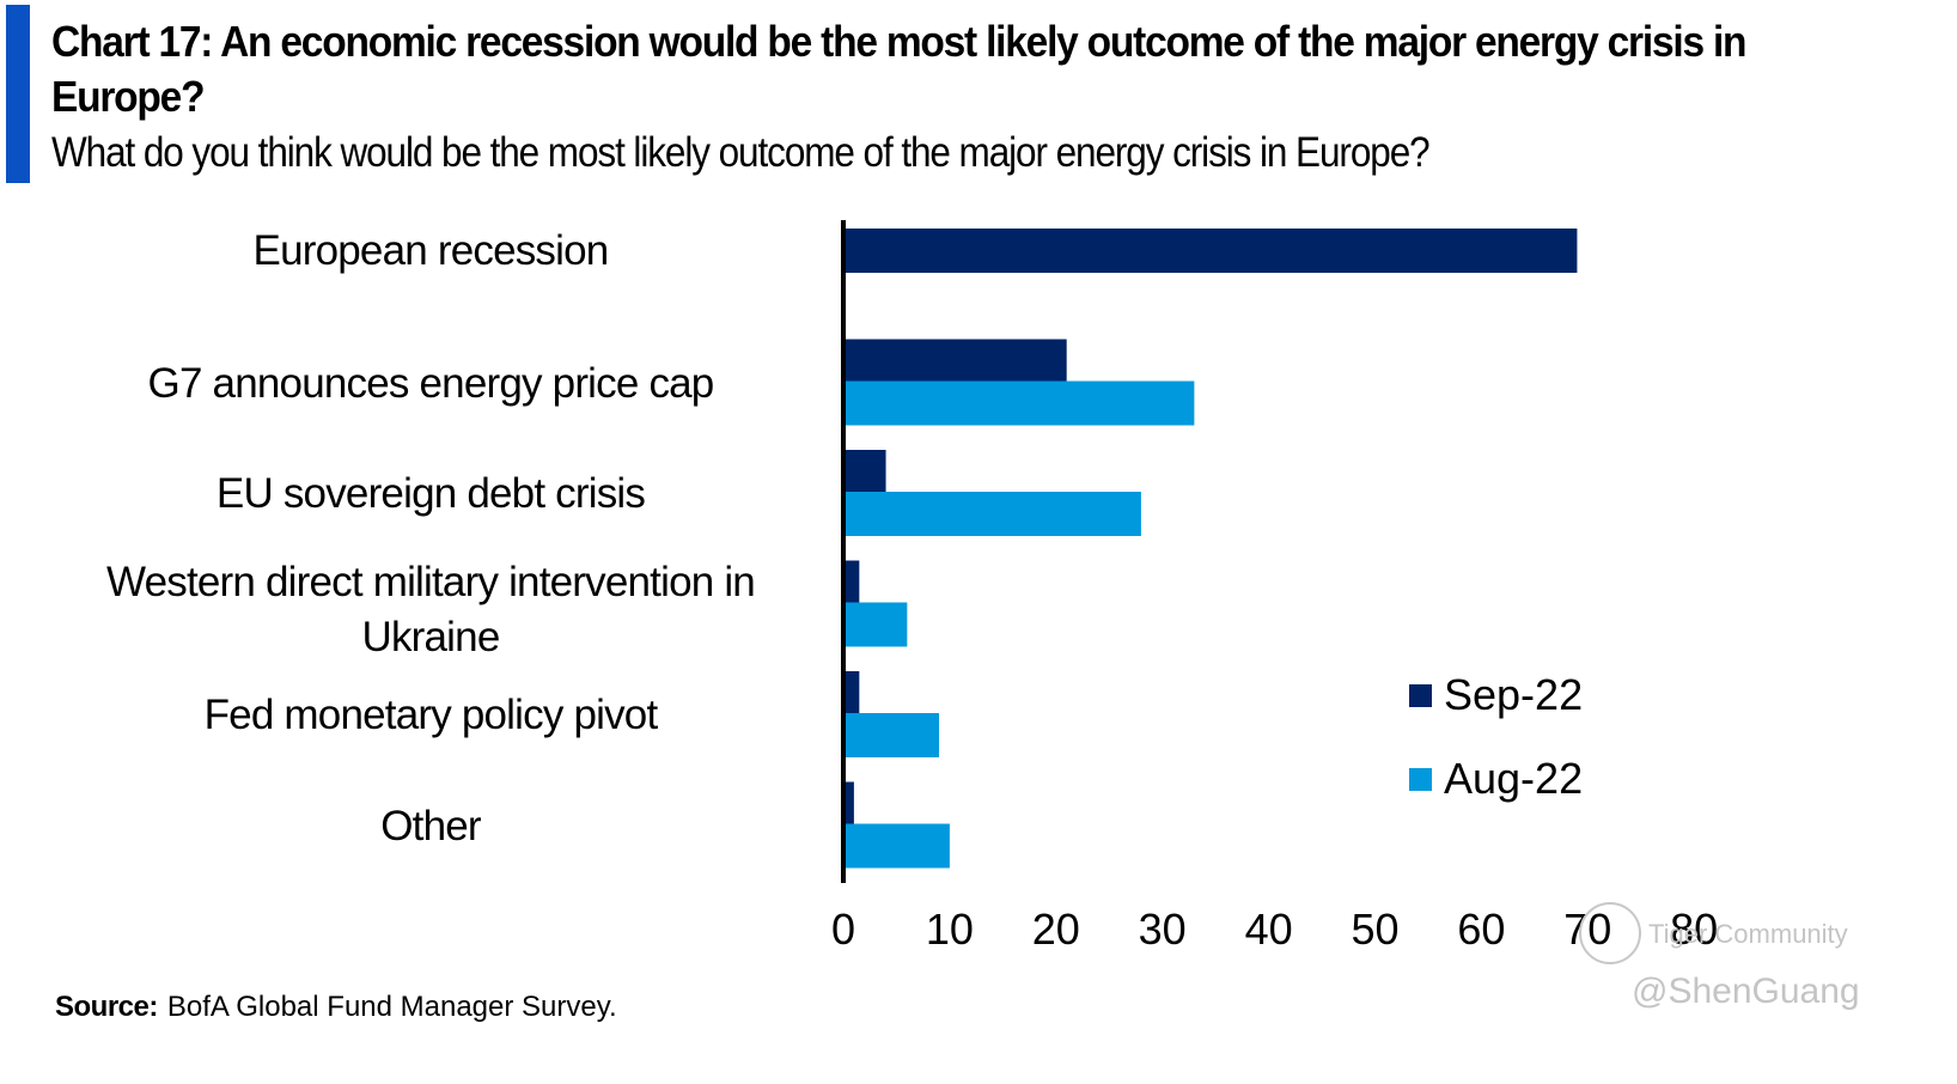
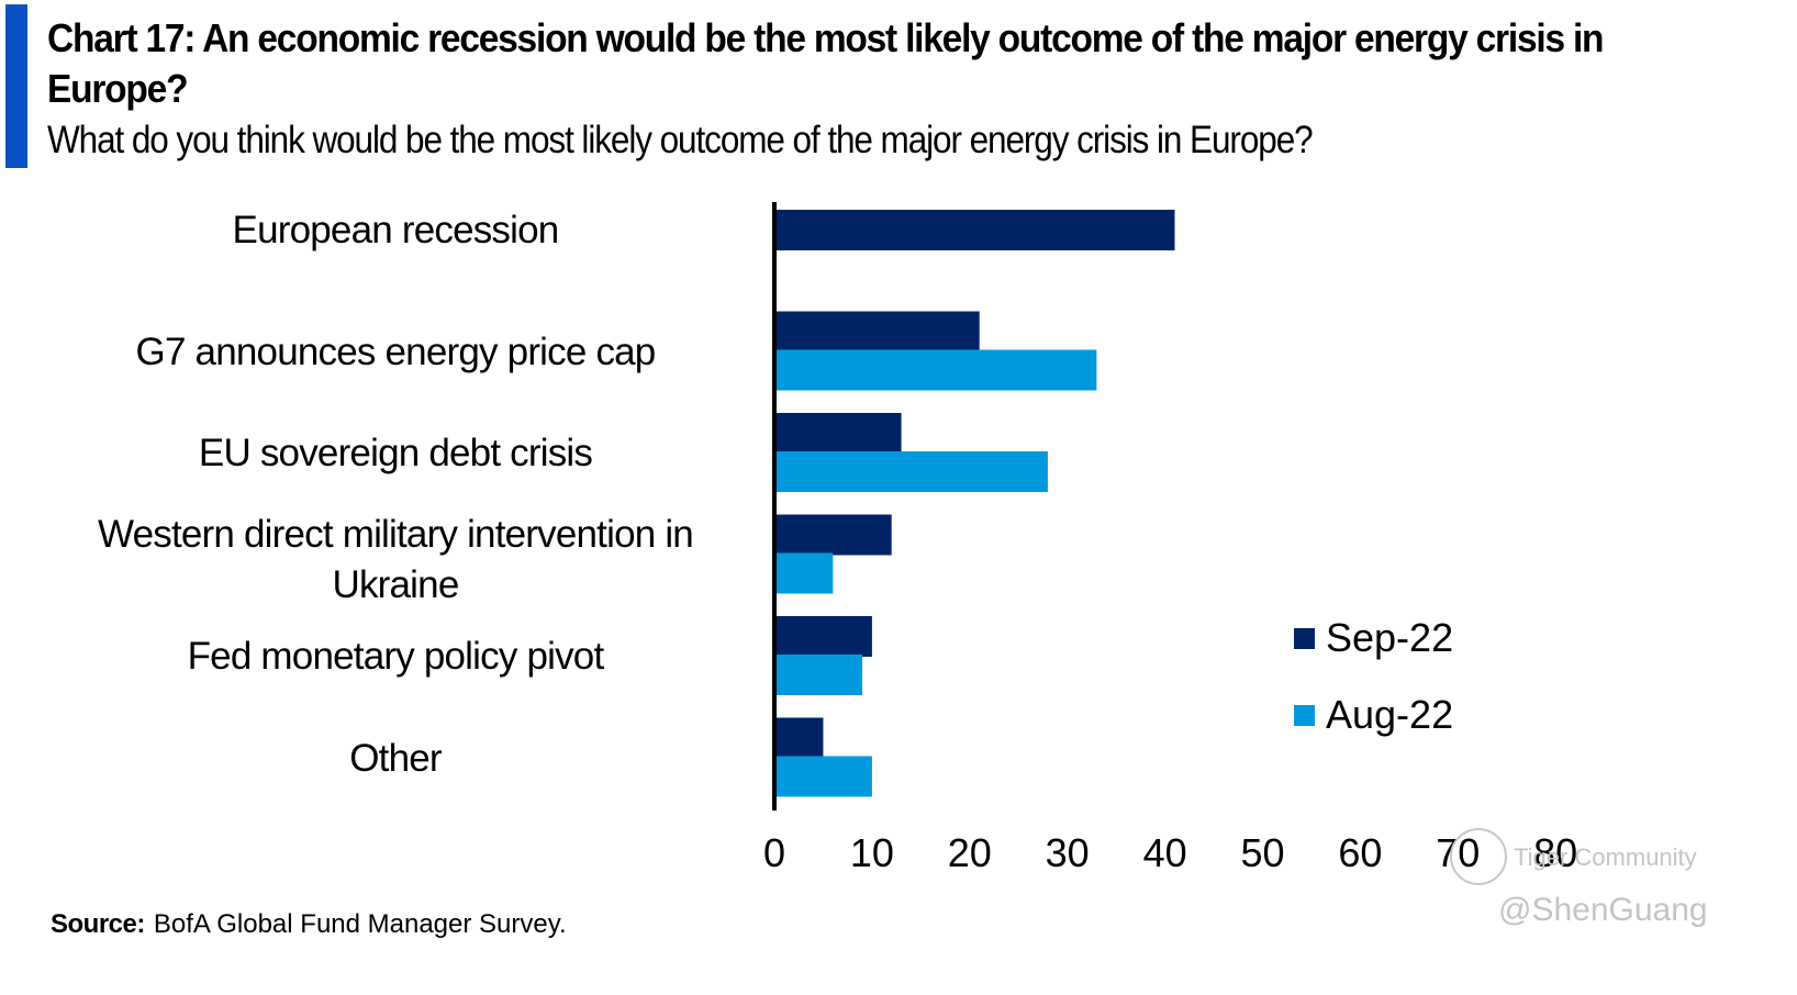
Sep-22/European recession: 69 -> 41
Sep-22/EU sovereign debt crisis: 4 -> 13
Sep-22/Western direct military intervention in Ukraine: 2 -> 12
Sep-22/Fed monetary policy pivot: 2 -> 10
Sep-22/Other: 1 -> 5
